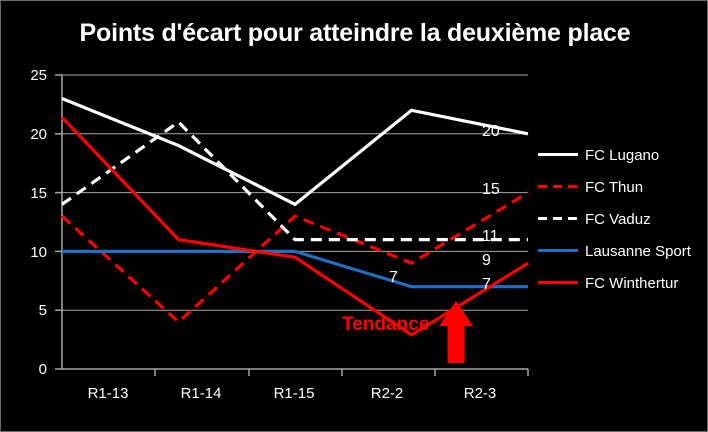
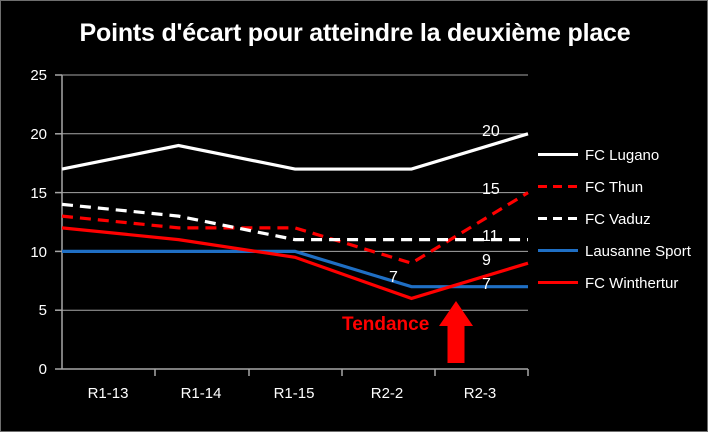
FC Lugano/R1-13: 23 -> 17
FC Winthertur/R1-13: 21.4 -> 12.0
FC Thun/R1-14: 4 -> 12
FC Vaduz/R1-14: 21 -> 13
FC Lugano/R1-15: 14 -> 17
FC Thun/R1-15: 13 -> 12
FC Lugano/R2-2: 22 -> 17
FC Winthertur/R2-2: 2.9 -> 6.0
